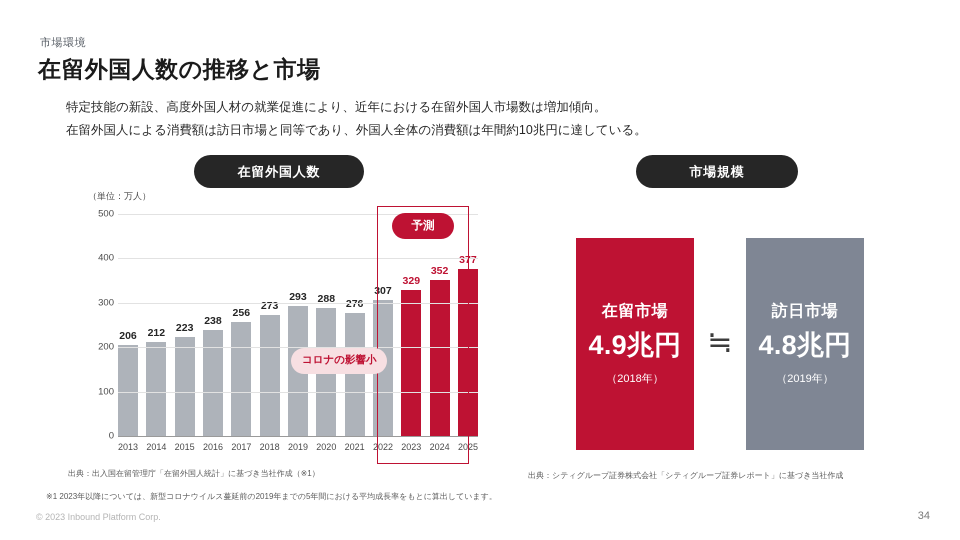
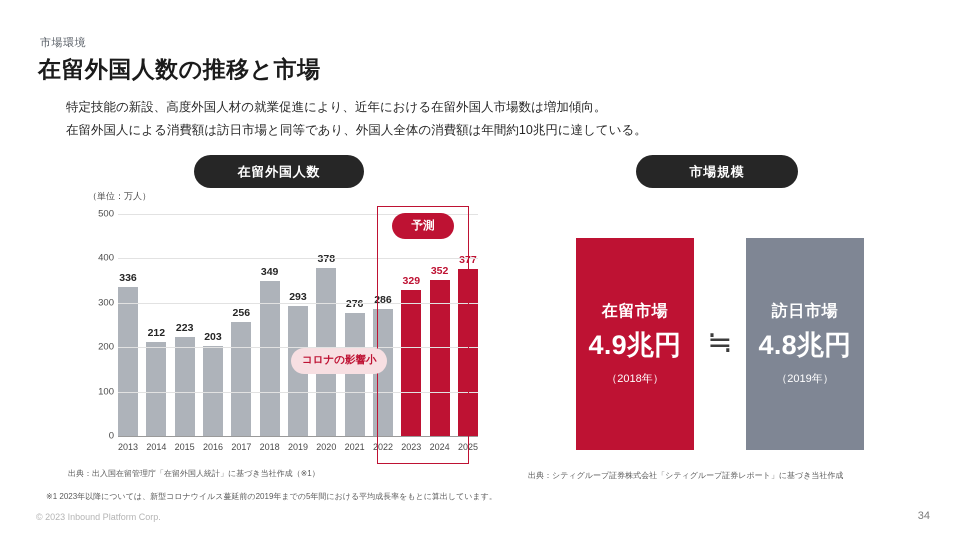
2013: 206 -> 336
2016: 238 -> 203
2018: 273 -> 349
2020: 288 -> 378
2022: 307 -> 286
